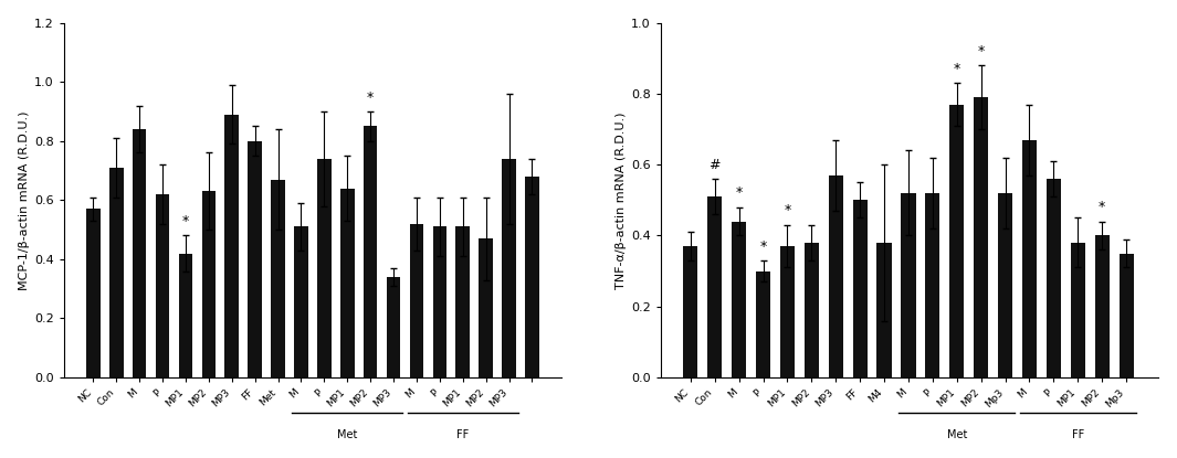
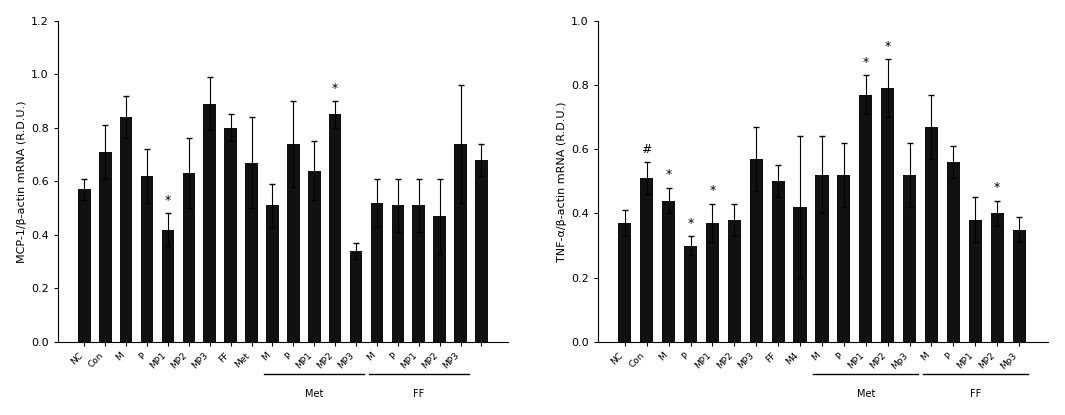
M4: 0.38 -> 0.42
